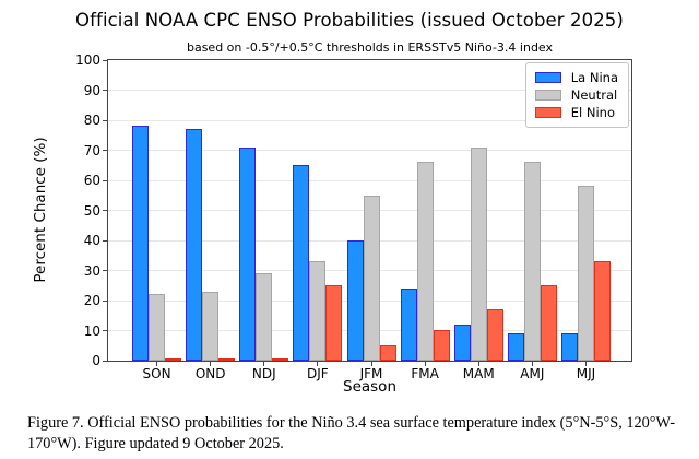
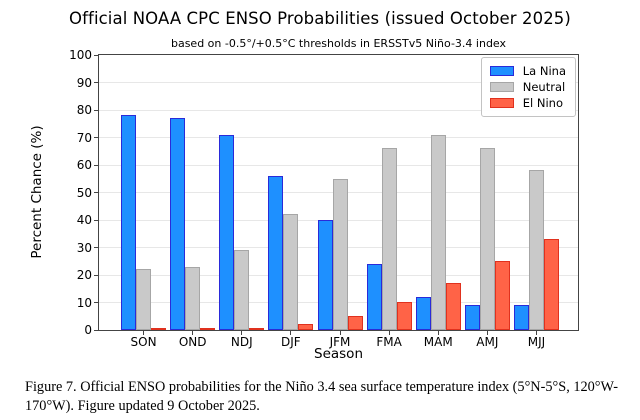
La Nina/DJF: 65 -> 56
Neutral/DJF: 33 -> 42
El Nino/DJF: 25 -> 2
